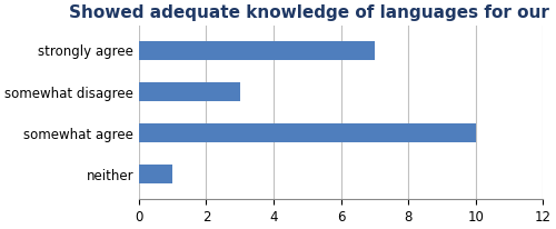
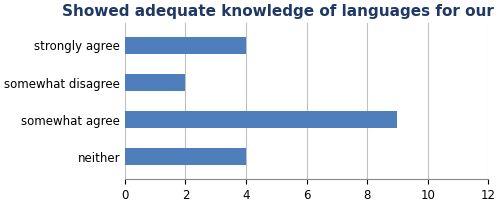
strongly agree: 7 -> 4
somewhat disagree: 3 -> 2
somewhat agree: 10 -> 9
neither: 1 -> 4
